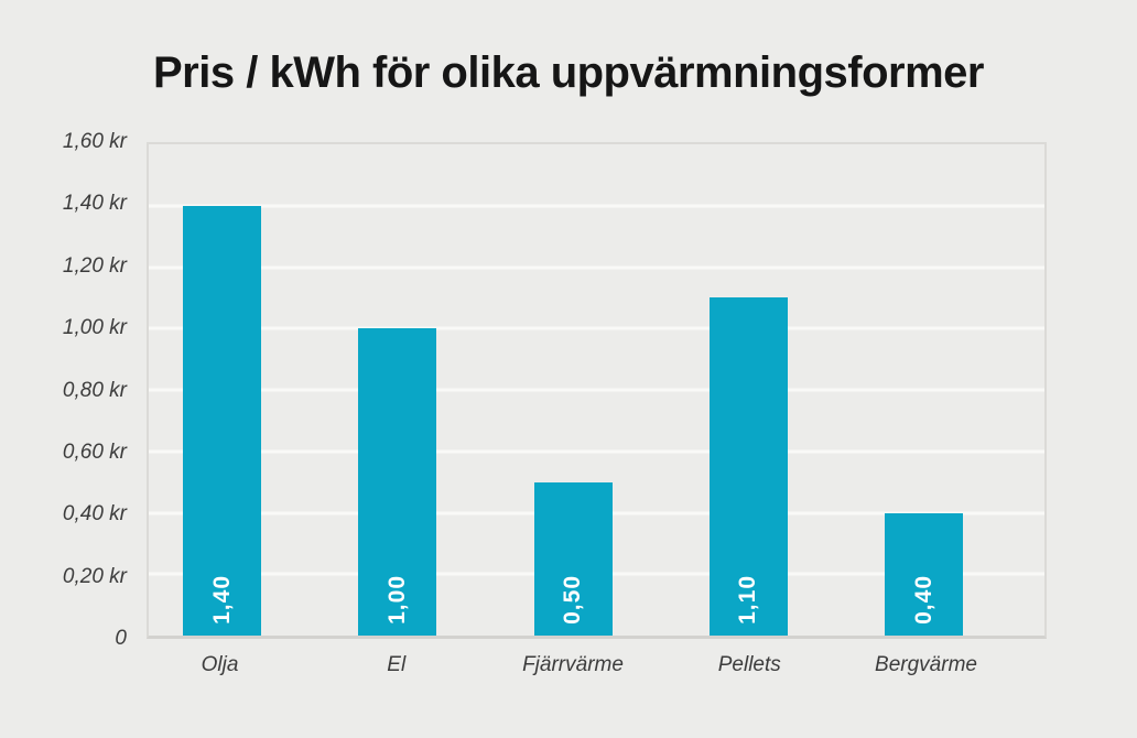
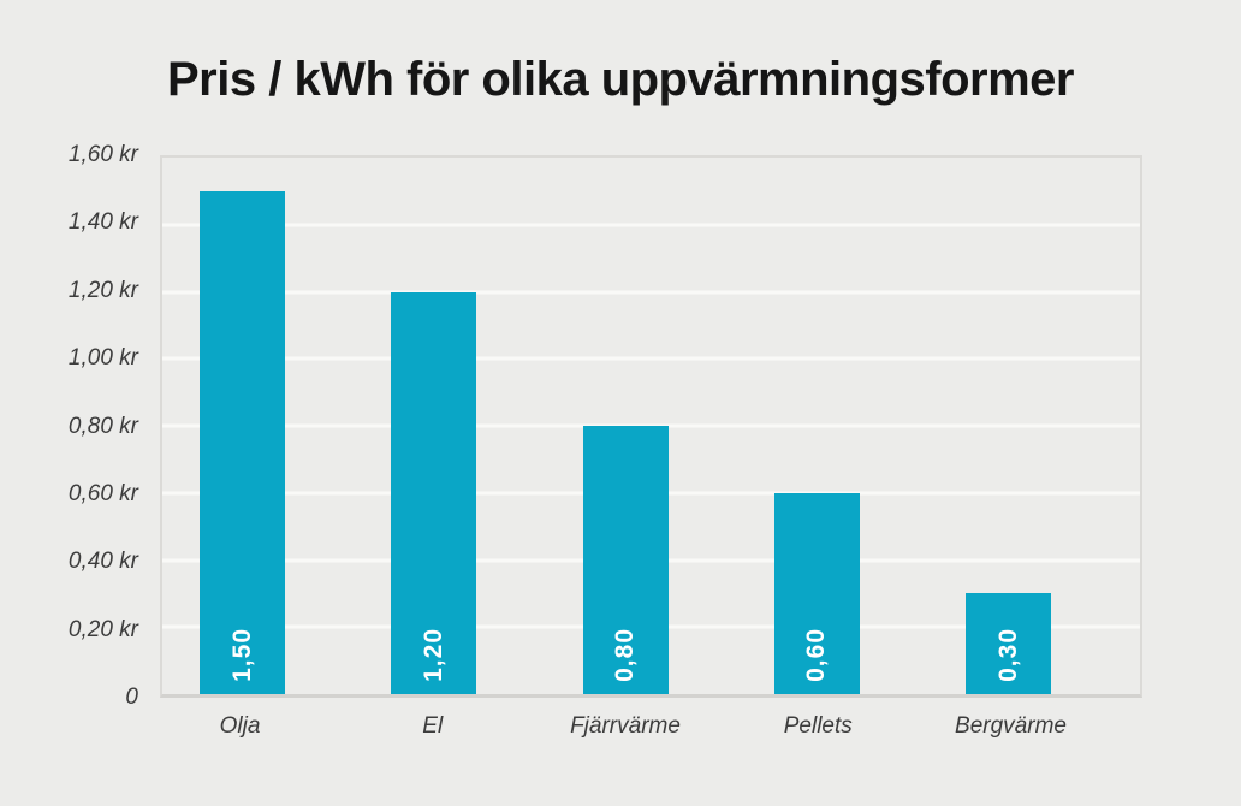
Olja: 1,40 -> 1,50
El: 1,00 -> 1,20
Fjärrvärme: 0,50 -> 0,80
Pellets: 1,10 -> 0,60
Bergvärme: 0,40 -> 0,30
